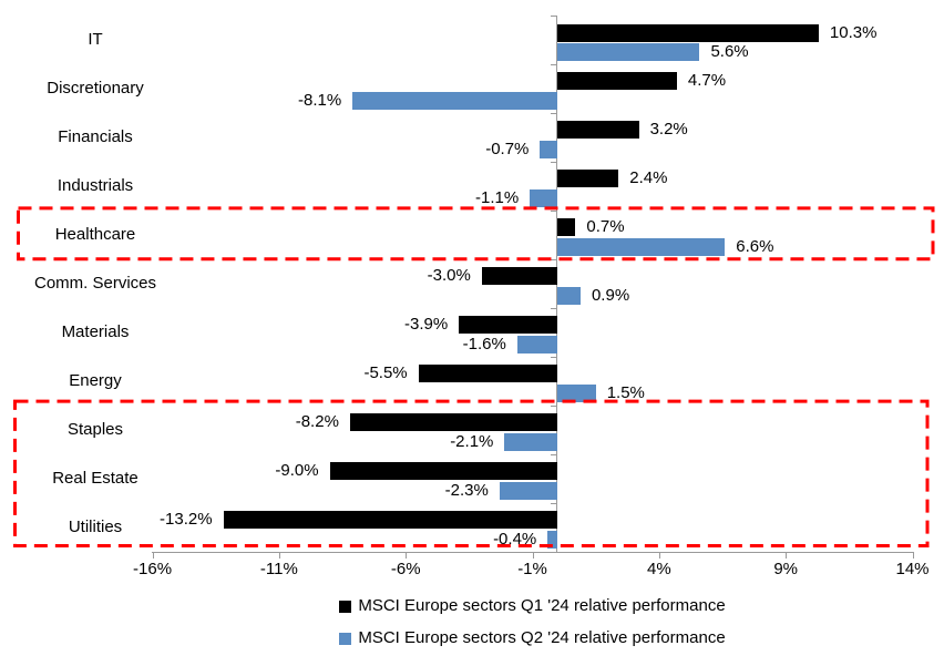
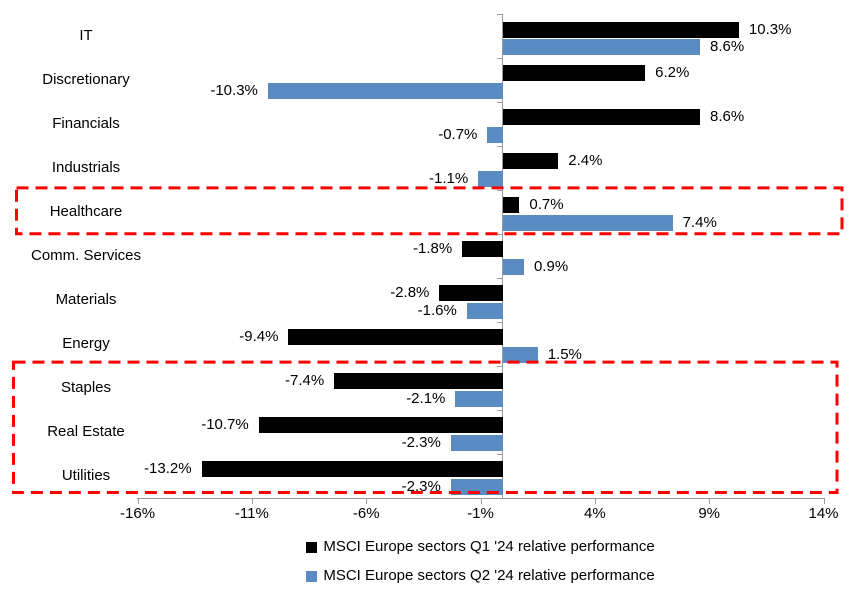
MSCI Europe sectors Q2 '24 relative performance/IT: 5.6% -> 8.6%
MSCI Europe sectors Q1 '24 relative performance/Discretionary: 4.7% -> 6.2%
MSCI Europe sectors Q2 '24 relative performance/Discretionary: -8.1% -> -10.3%
MSCI Europe sectors Q1 '24 relative performance/Financials: 3.2% -> 8.6%
MSCI Europe sectors Q2 '24 relative performance/Healthcare: 6.6% -> 7.4%
MSCI Europe sectors Q1 '24 relative performance/Comm. Services: -3.0% -> -1.8%
MSCI Europe sectors Q1 '24 relative performance/Materials: -3.9% -> -2.8%
MSCI Europe sectors Q1 '24 relative performance/Energy: -5.5% -> -9.4%
MSCI Europe sectors Q1 '24 relative performance/Staples: -8.2% -> -7.4%
MSCI Europe sectors Q1 '24 relative performance/Real Estate: -9.0% -> -10.7%
MSCI Europe sectors Q2 '24 relative performance/Utilities: -0.4% -> -2.3%
